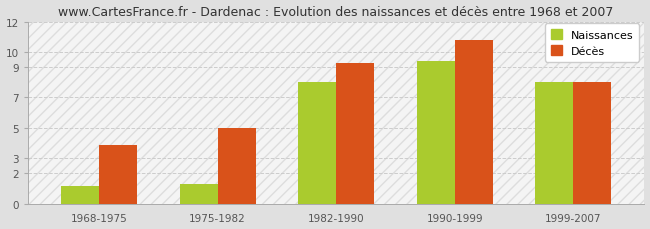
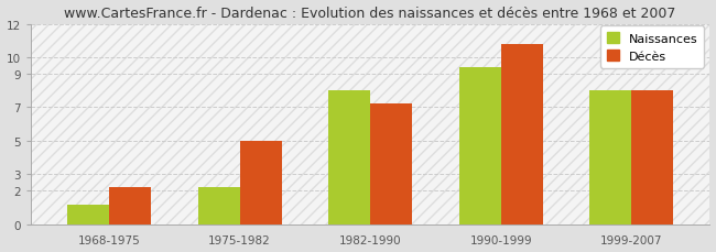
Décès/1968-1975: 3.9 -> 2.2
Naissances/1975-1982: 1.3 -> 2.2
Décès/1982-1990: 9.3 -> 7.2
